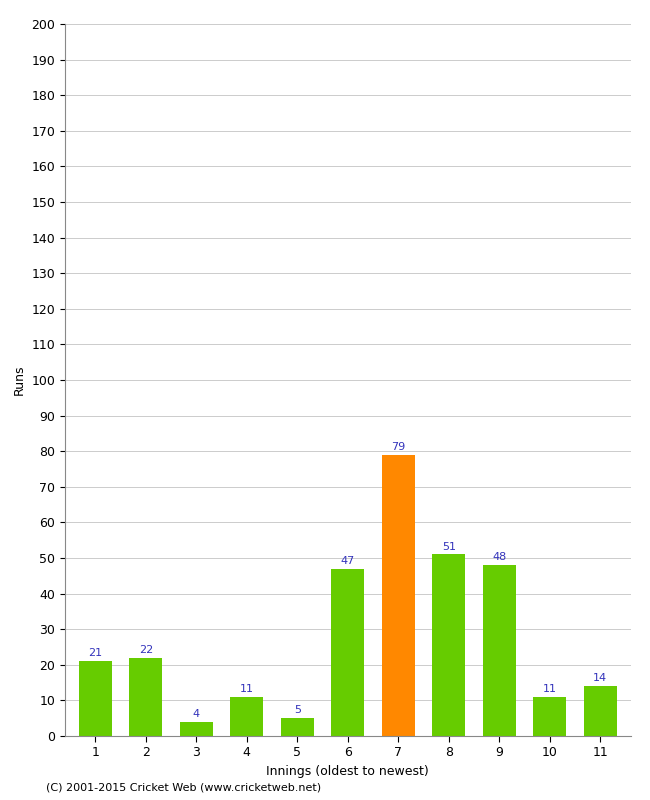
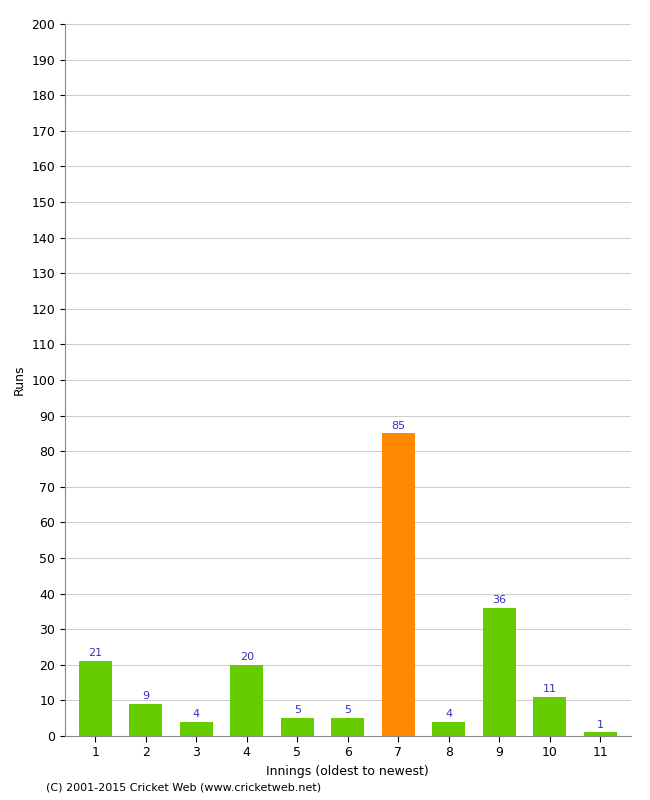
2: 22 -> 9
4: 11 -> 20
6: 47 -> 5
7: 79 -> 85
8: 51 -> 4
9: 48 -> 36
11: 14 -> 1
